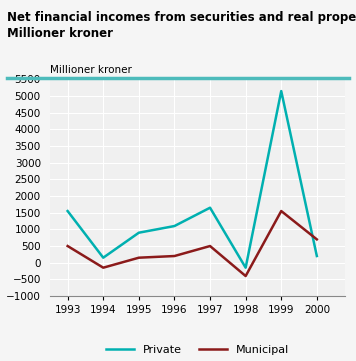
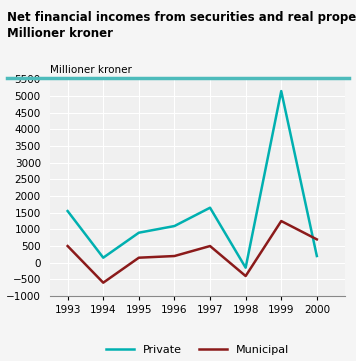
Municipal/1994: -150 -> -600
Municipal/1999: 1550 -> 1250
